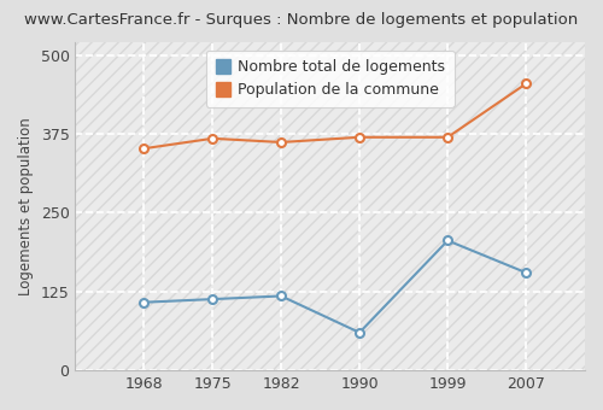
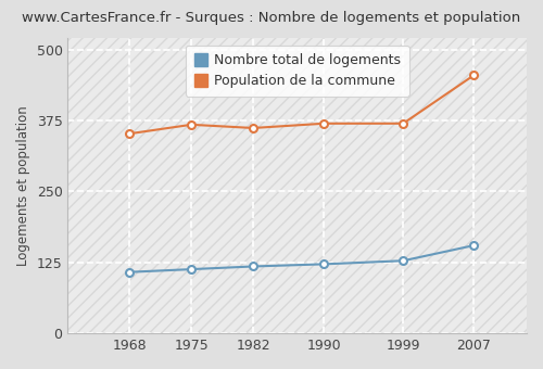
Nombre total de logements/1990: 60 -> 122
Nombre total de logements/1999: 206 -> 128
